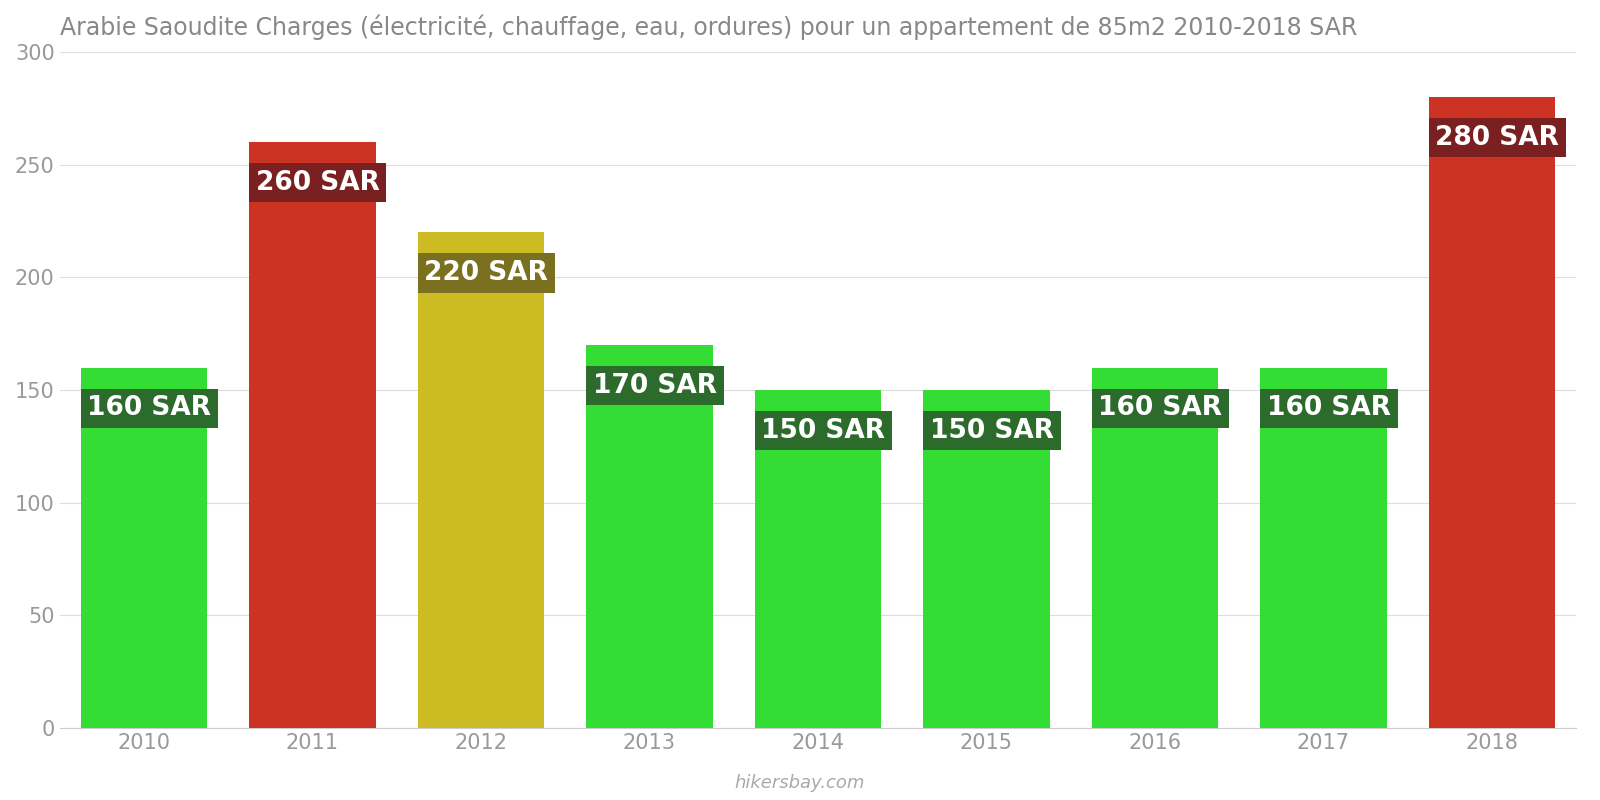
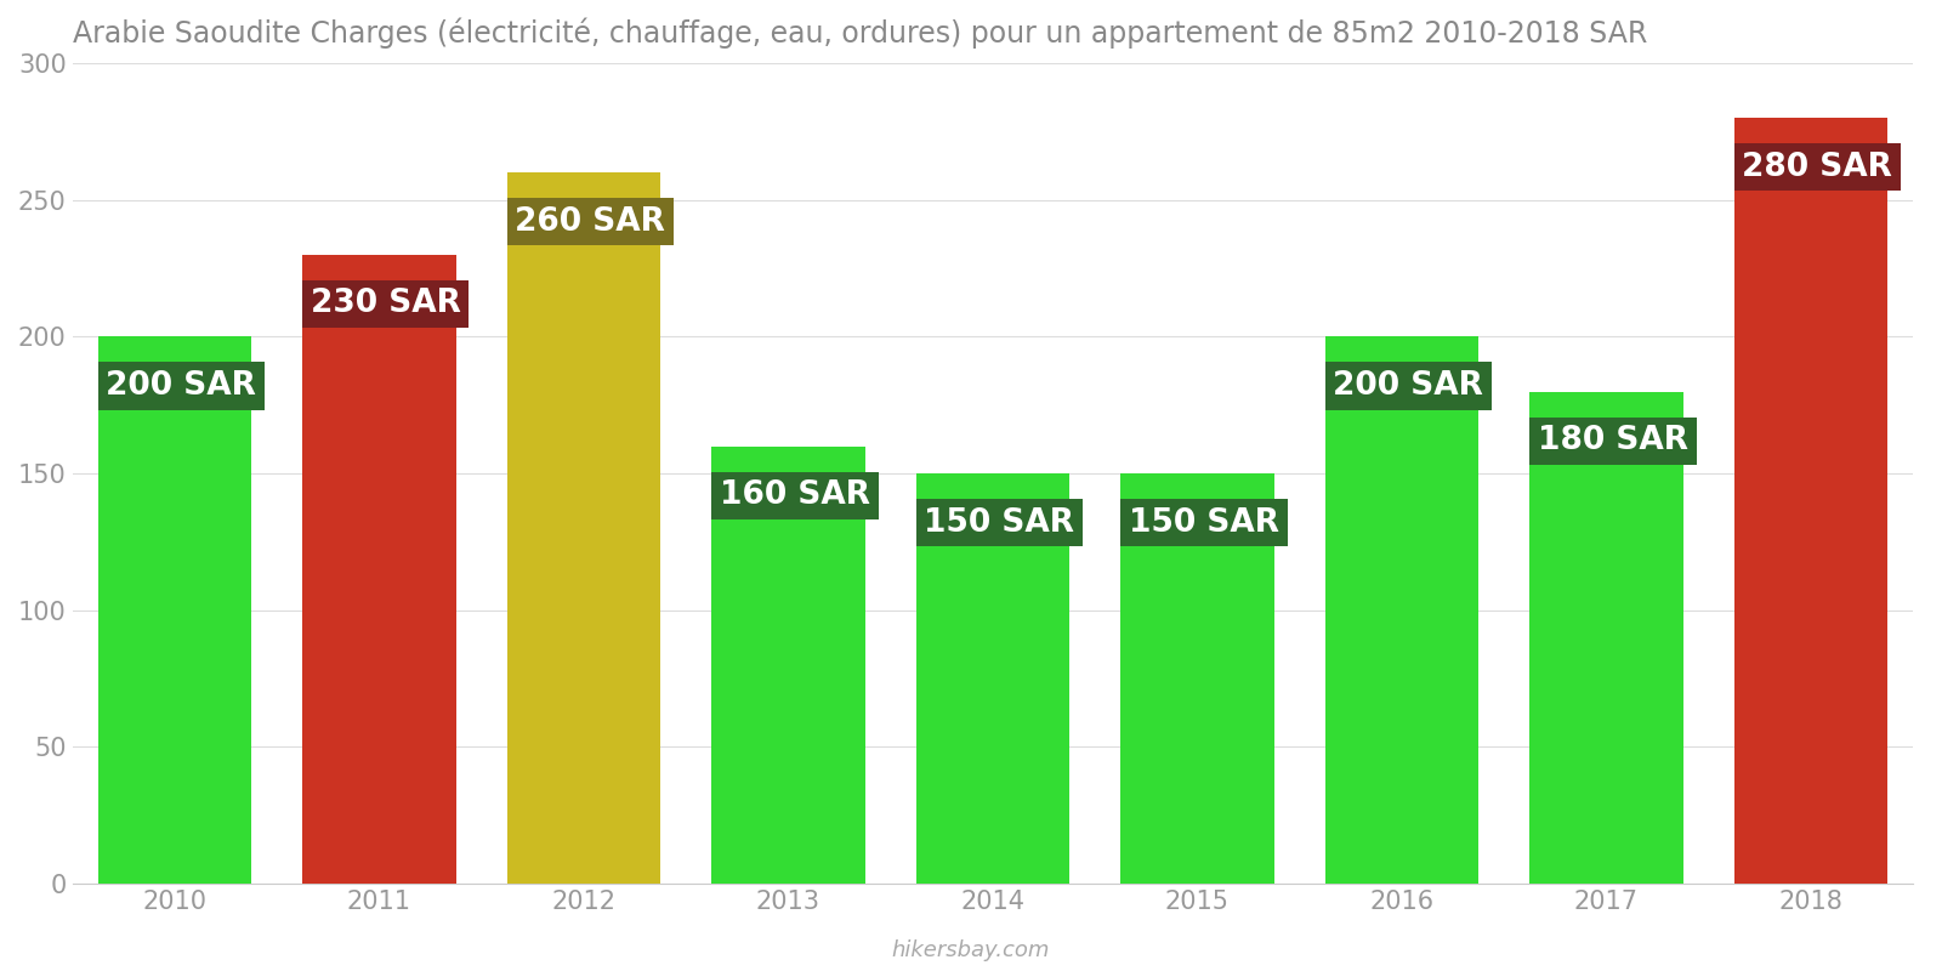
2010: 160 -> 200
2011: 260 -> 230
2012: 220 -> 260
2013: 170 -> 160
2016: 160 -> 200
2017: 160 -> 180
